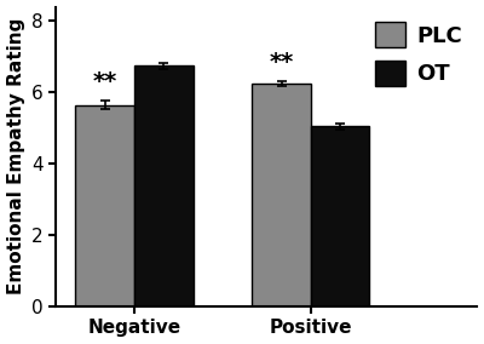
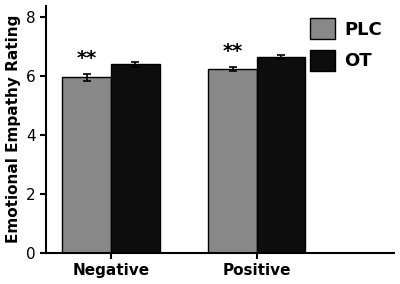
PLC/Negative: 5.65 -> 5.97
OT/Negative: 6.75 -> 6.40
OT/Positive: 5.05 -> 6.65
